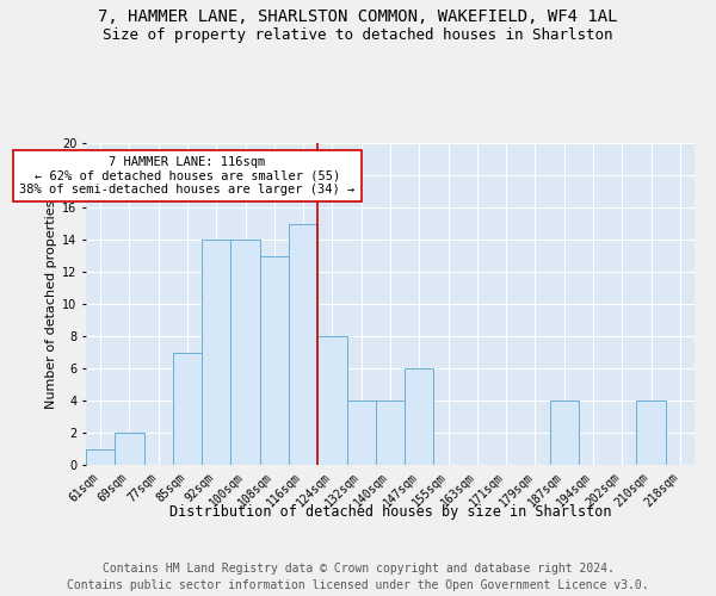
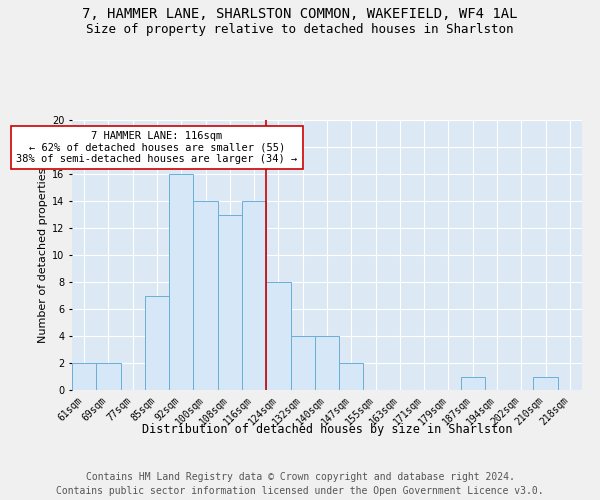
61sqm: 1 -> 2
92sqm: 14 -> 16
116sqm: 15 -> 14
147sqm: 6 -> 2
187sqm: 4 -> 1
210sqm: 4 -> 1
